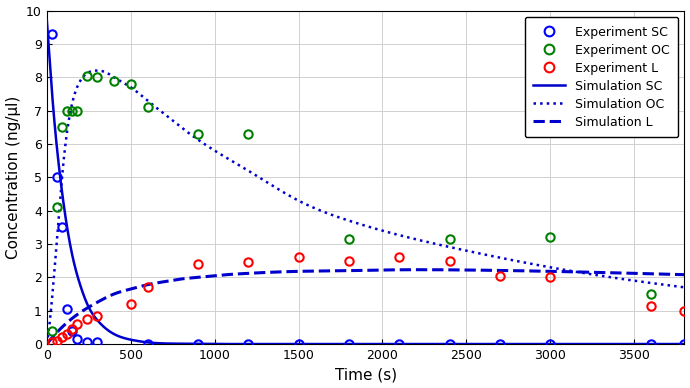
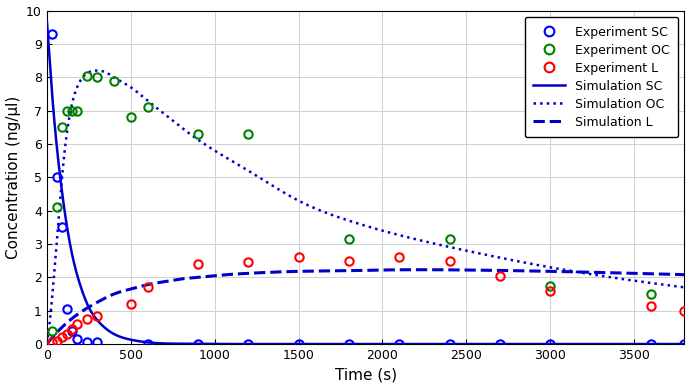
Experiment OC/500: 7.80 -> 6.80
Experiment OC/3000: 3.20 -> 1.75
Experiment L/3000: 2.00 -> 1.60
